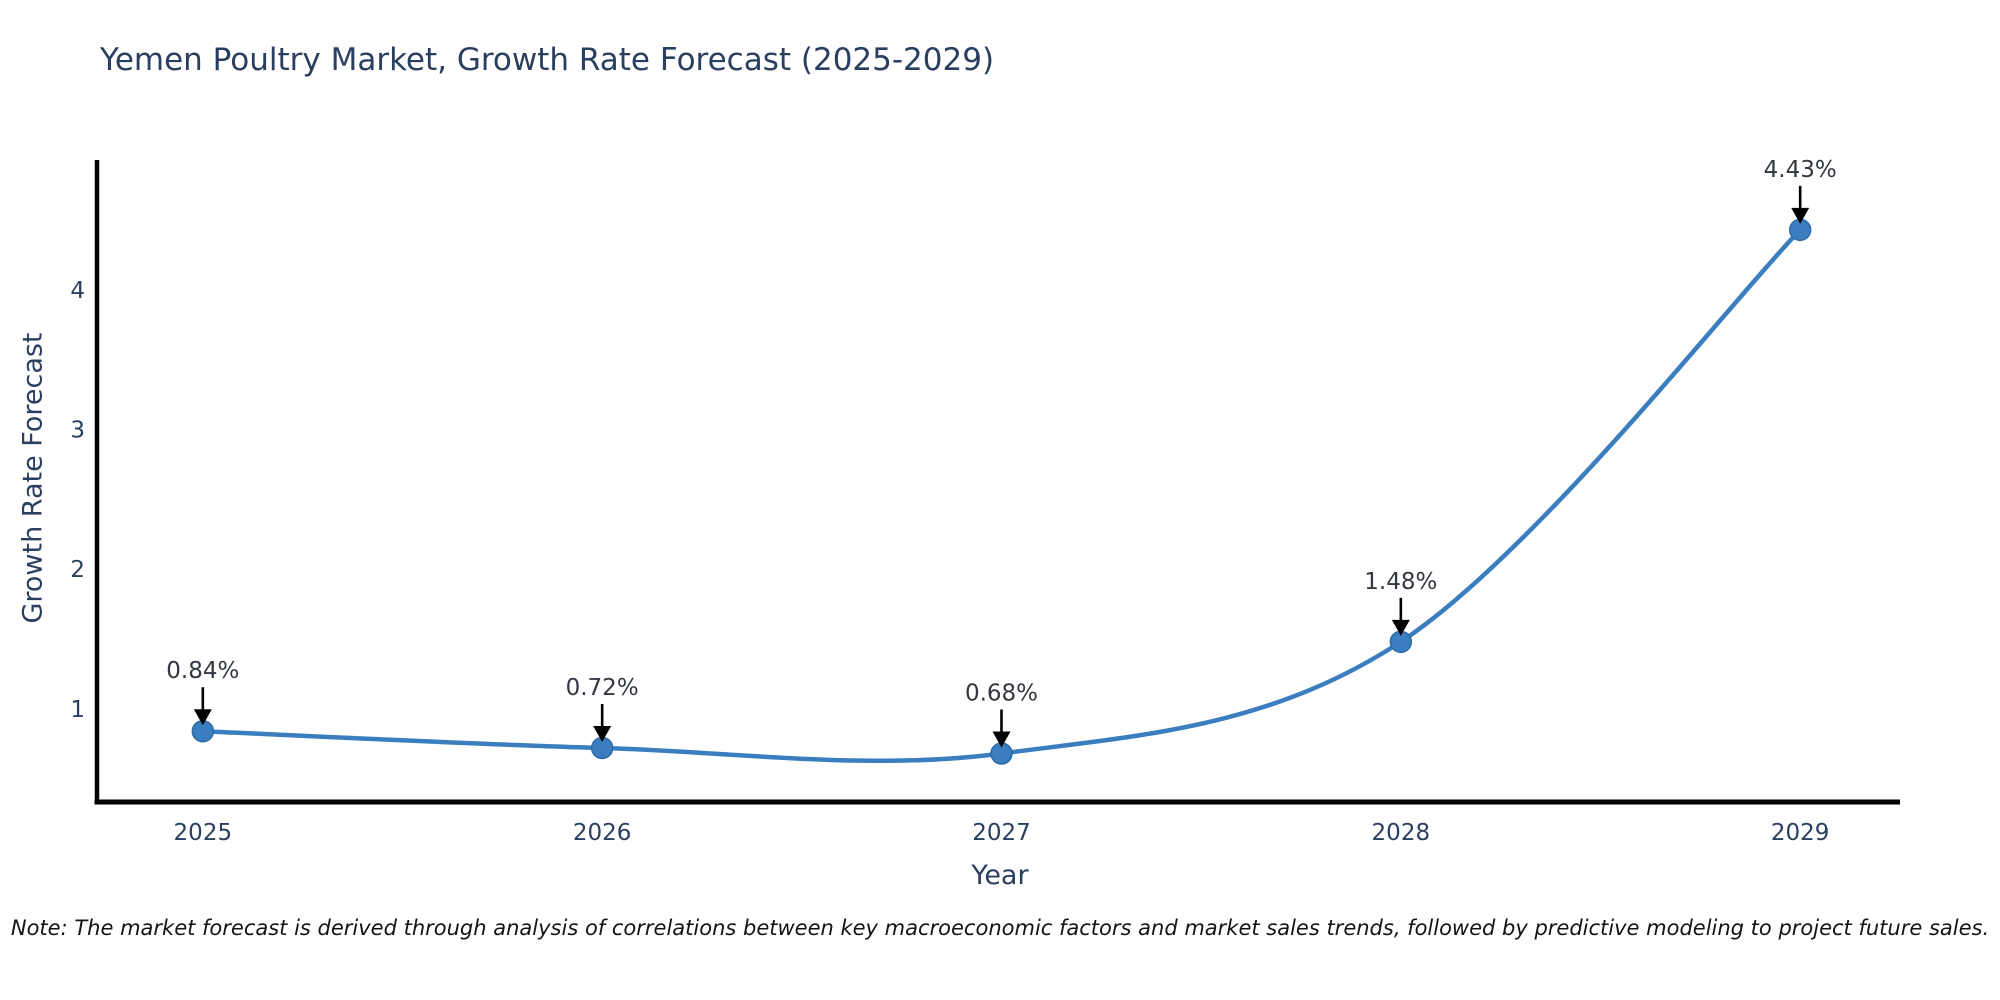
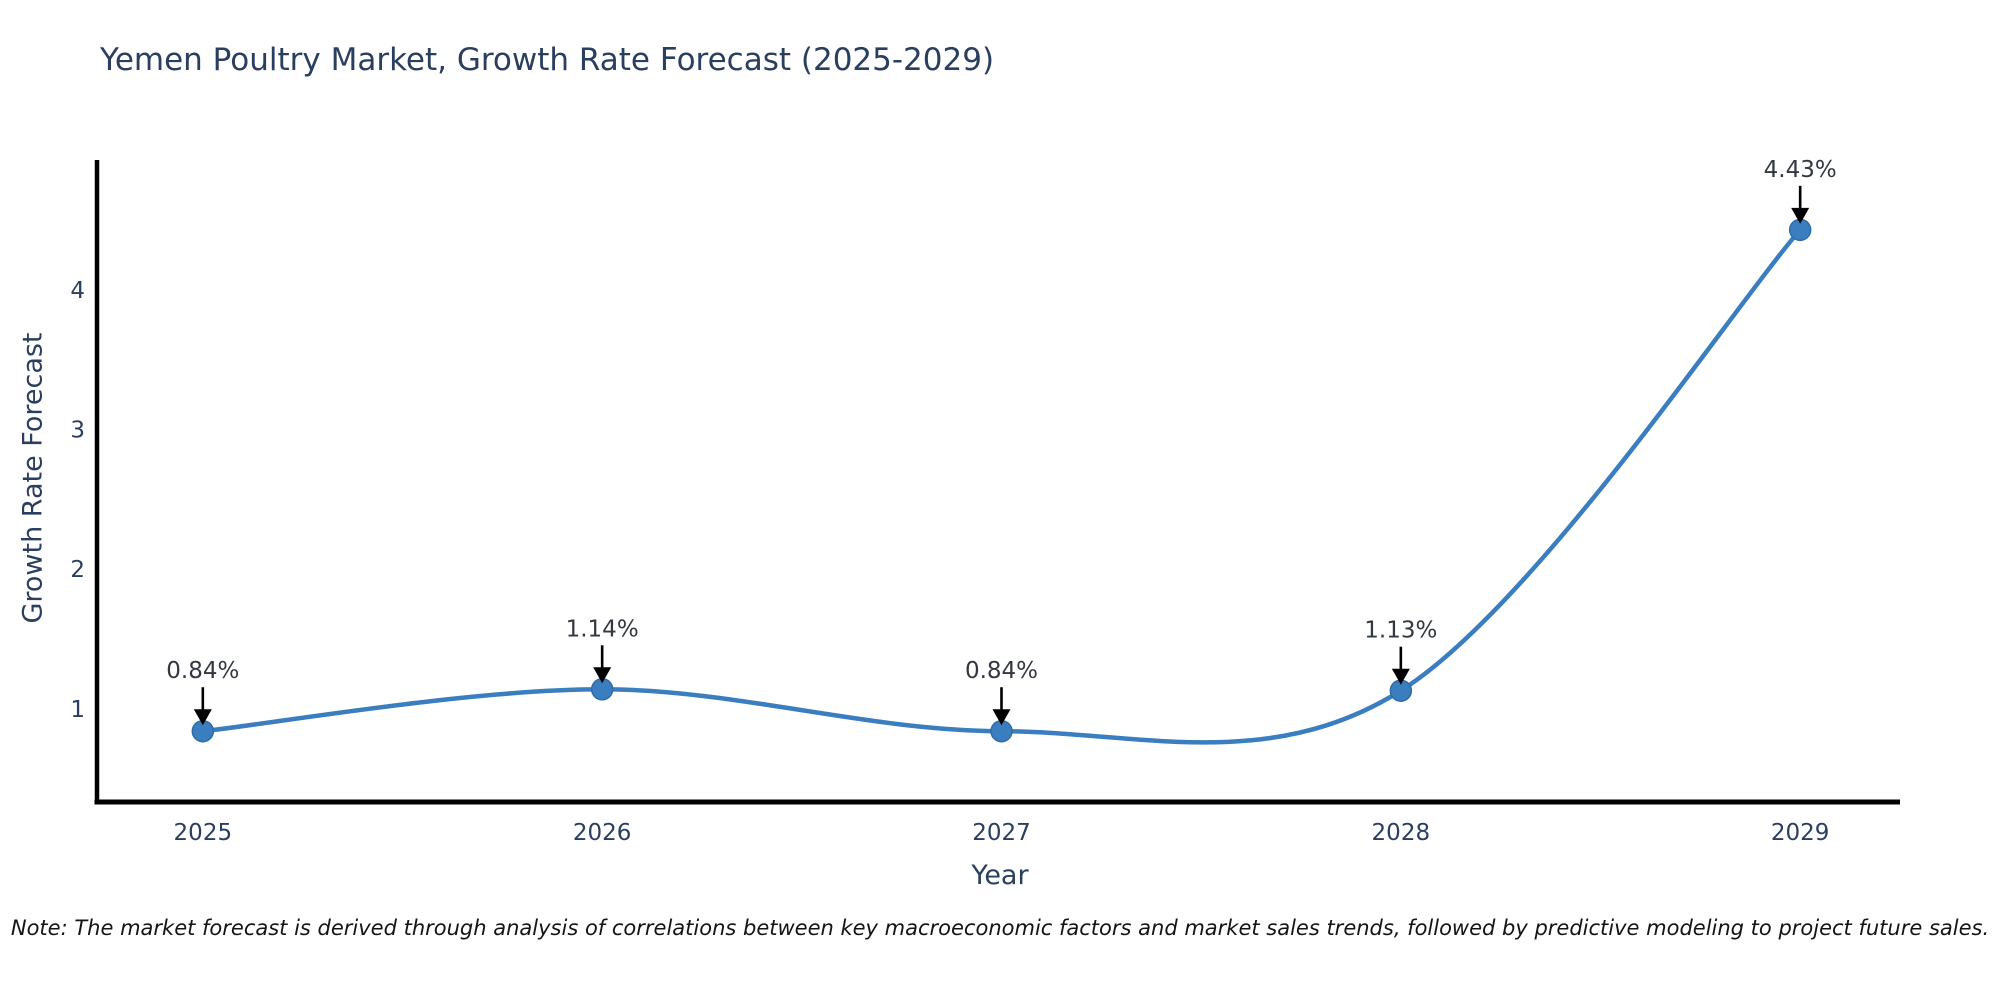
2026: 0.72% -> 1.14%
2027: 0.68% -> 0.84%
2028: 1.48% -> 1.13%
